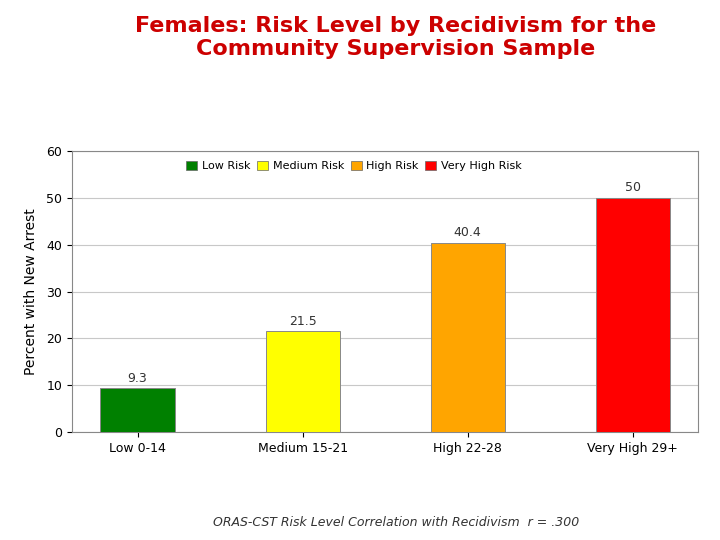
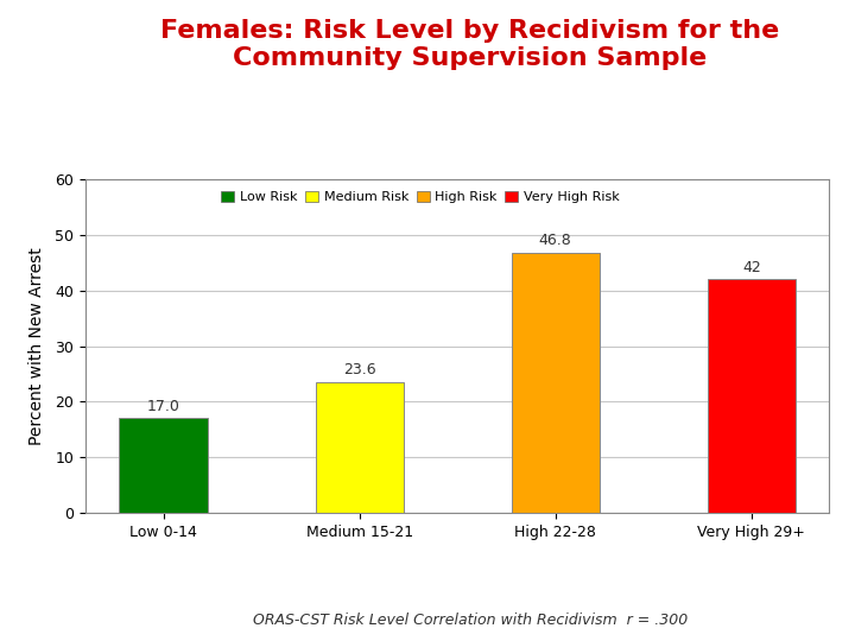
Low 0-14: 9.3 -> 17.0
Medium 15-21: 21.5 -> 23.6
High 22-28: 40.4 -> 46.8
Very High 29+: 50 -> 42
